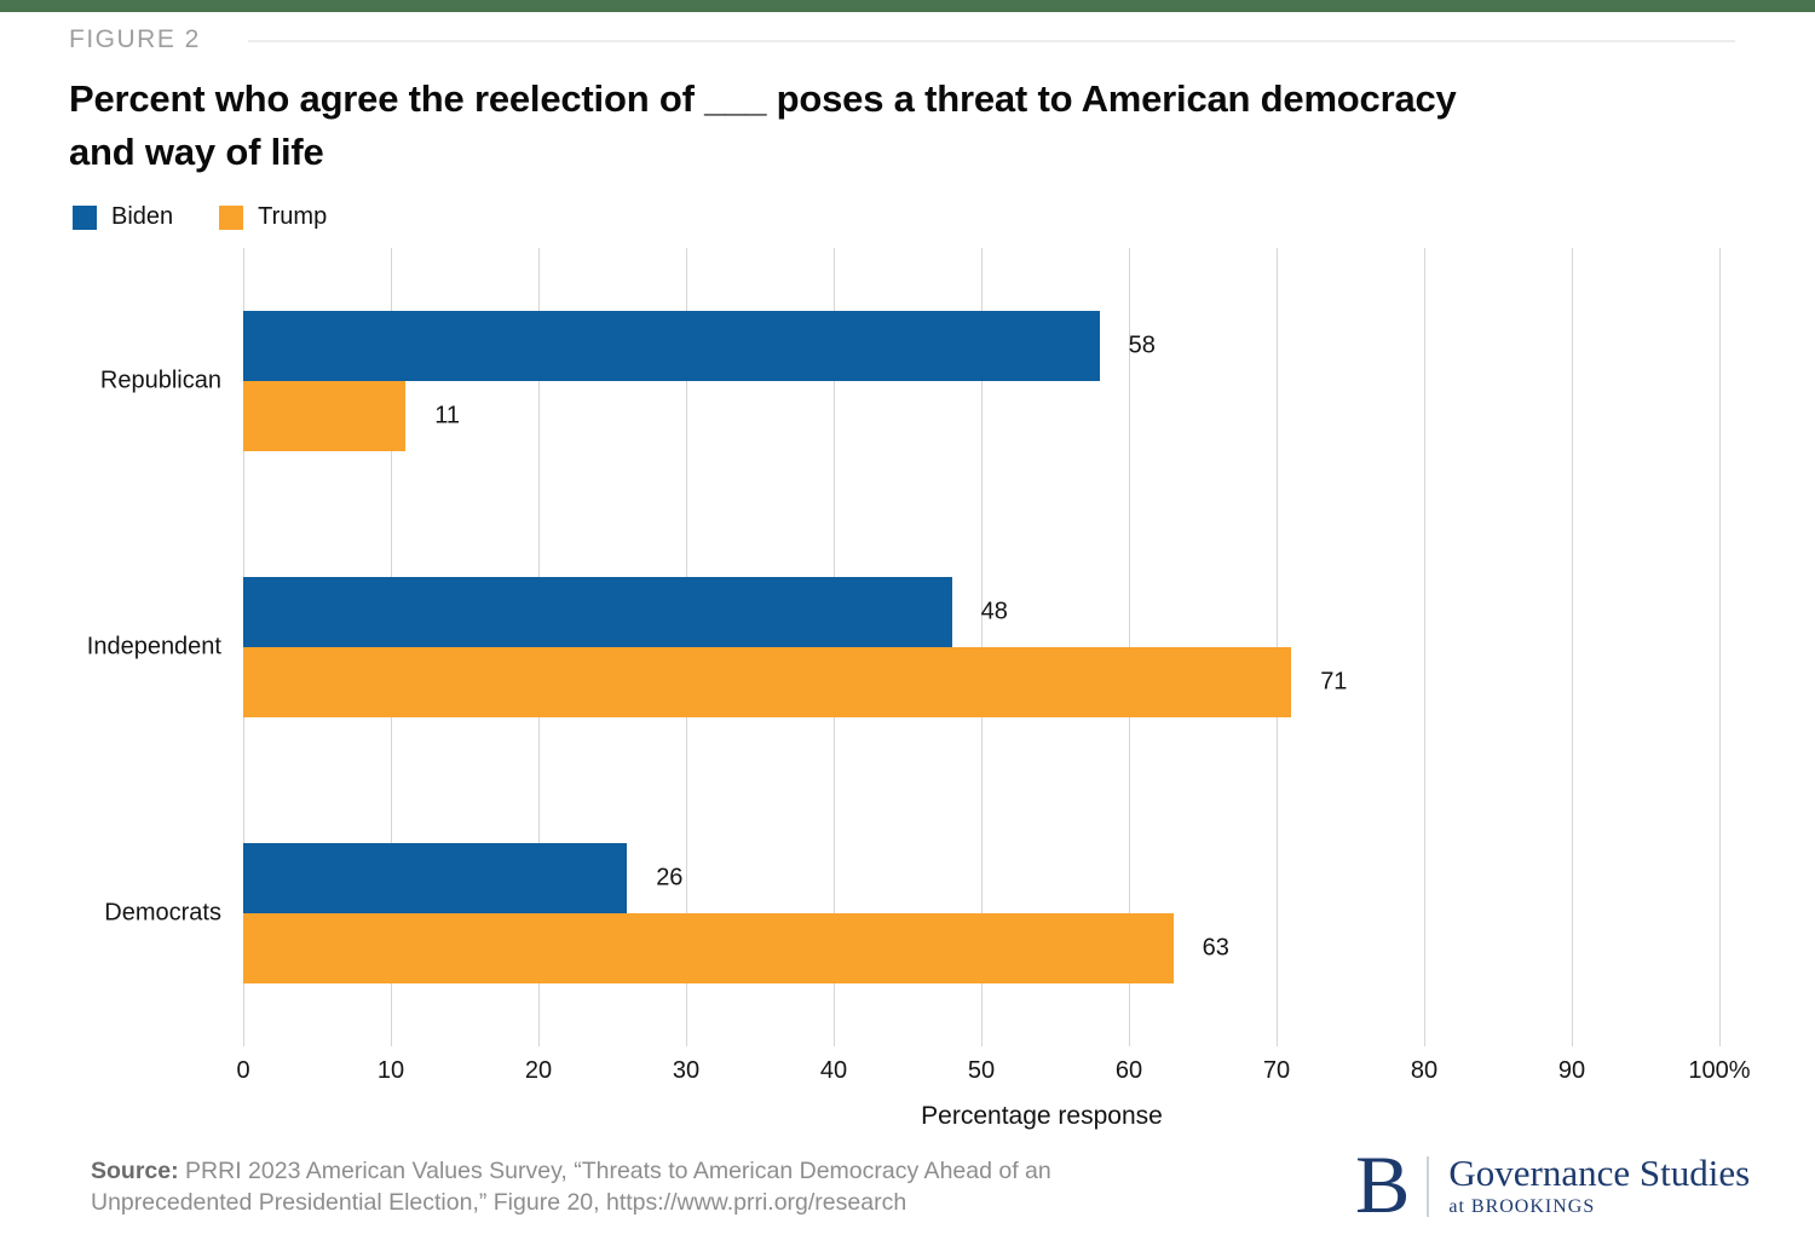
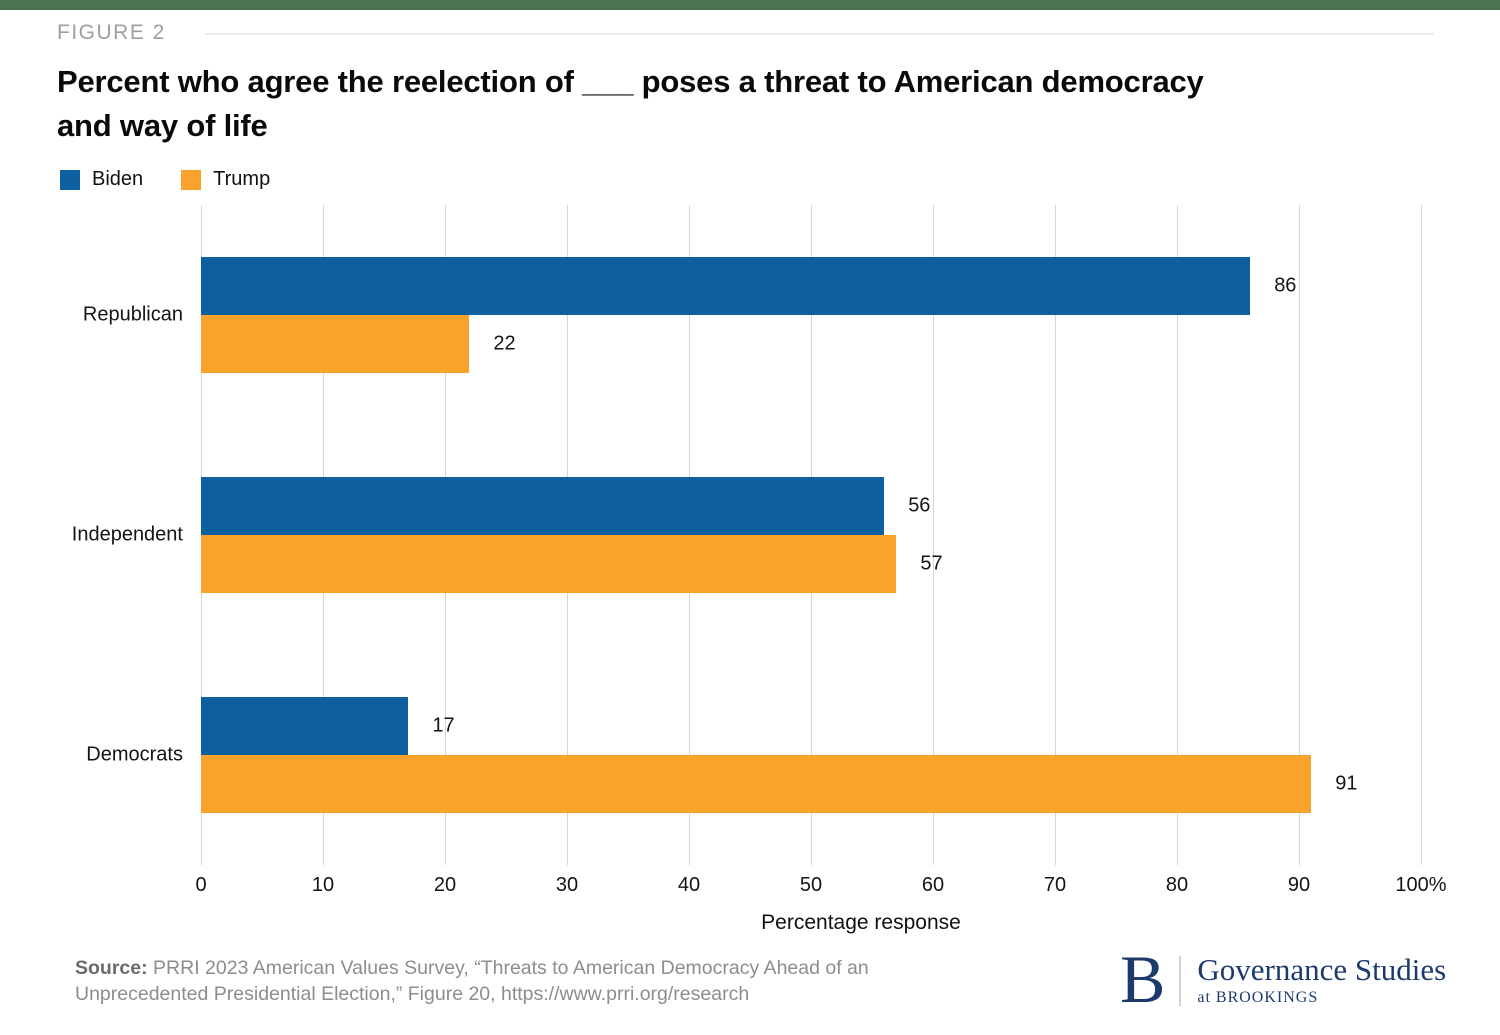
Biden/Republican: 58 -> 86
Trump/Republican: 11 -> 22
Biden/Independent: 48 -> 56
Trump/Independent: 71 -> 57
Biden/Democrats: 26 -> 17
Trump/Democrats: 63 -> 91
